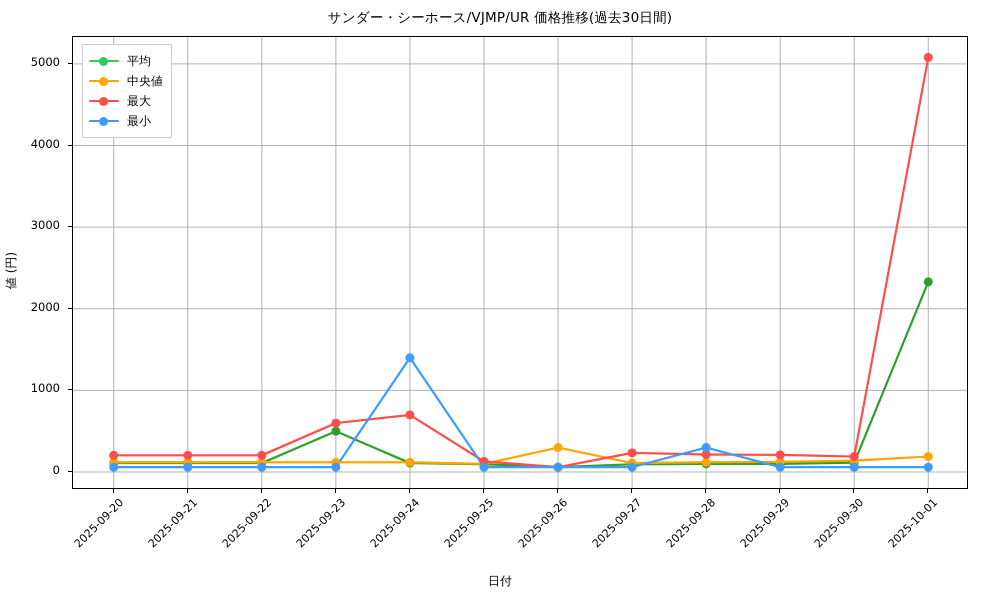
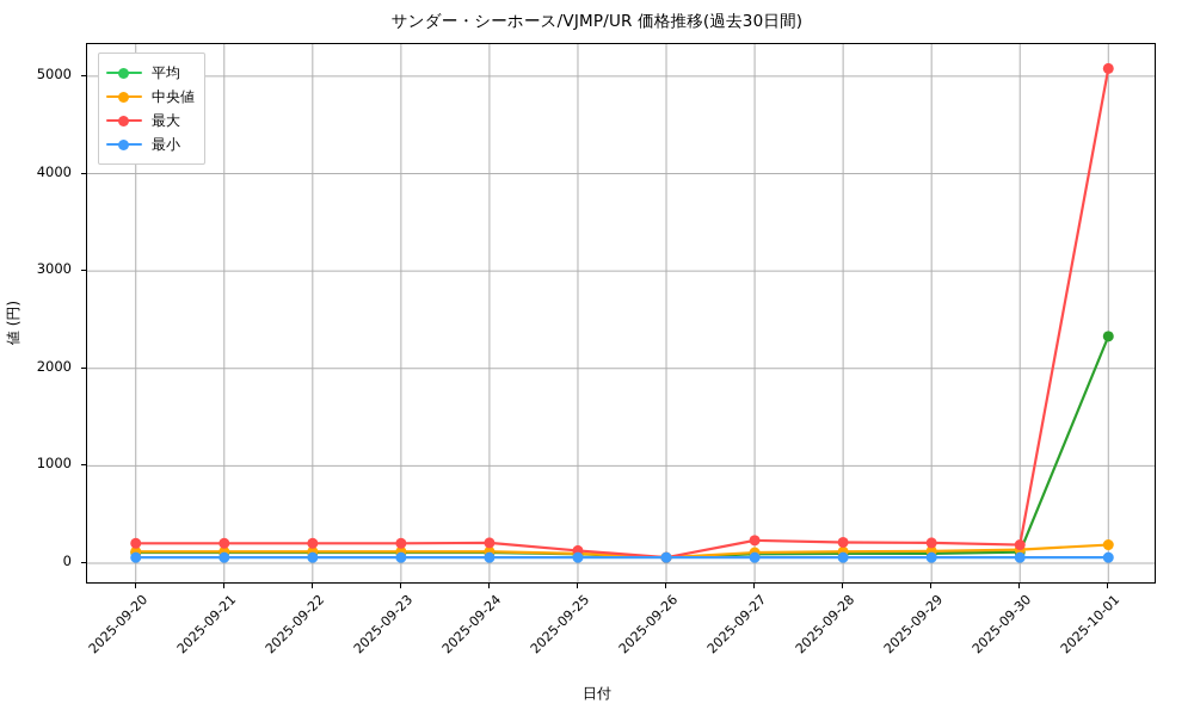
平均/2025-09-23: 500 -> 100
最大/2025-09-23: 600 -> 200
最大/2025-09-24: 700 -> 200
最小/2025-09-24: 1400 -> 100
中央値/2025-09-26: 300 -> 100
最小/2025-09-28: 300 -> 100
